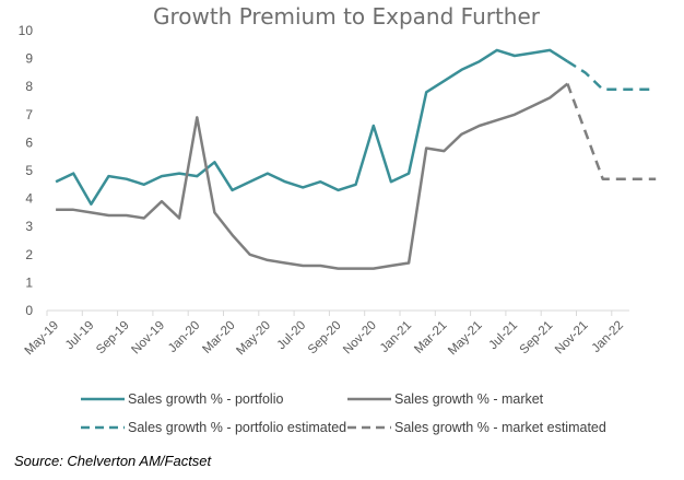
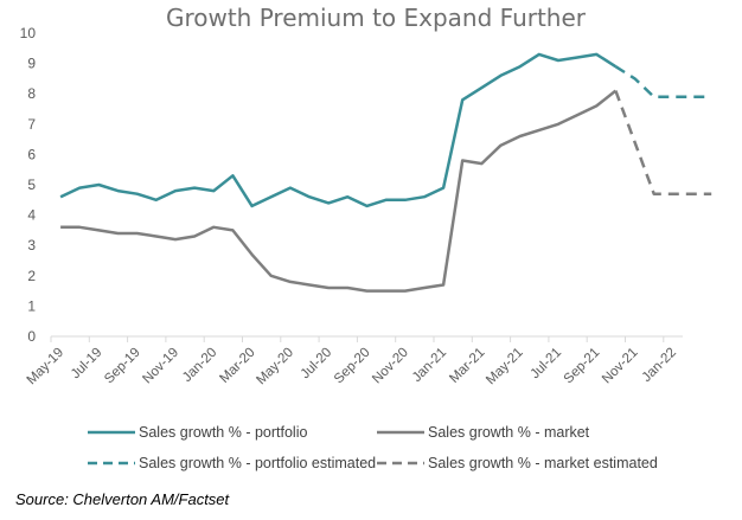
Sales growth % - portfolio/Jul-19: 3.8 -> 5.0
Sales growth % - market/Nov-19: 3.9 -> 3.2
Sales growth % - market/Jan-20: 6.9 -> 3.6
Sales growth % - portfolio/Nov-20: 6.6 -> 4.5
